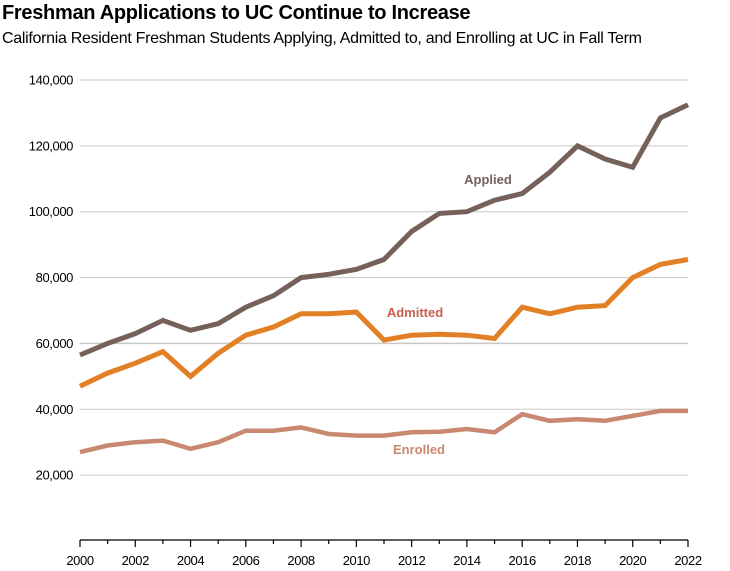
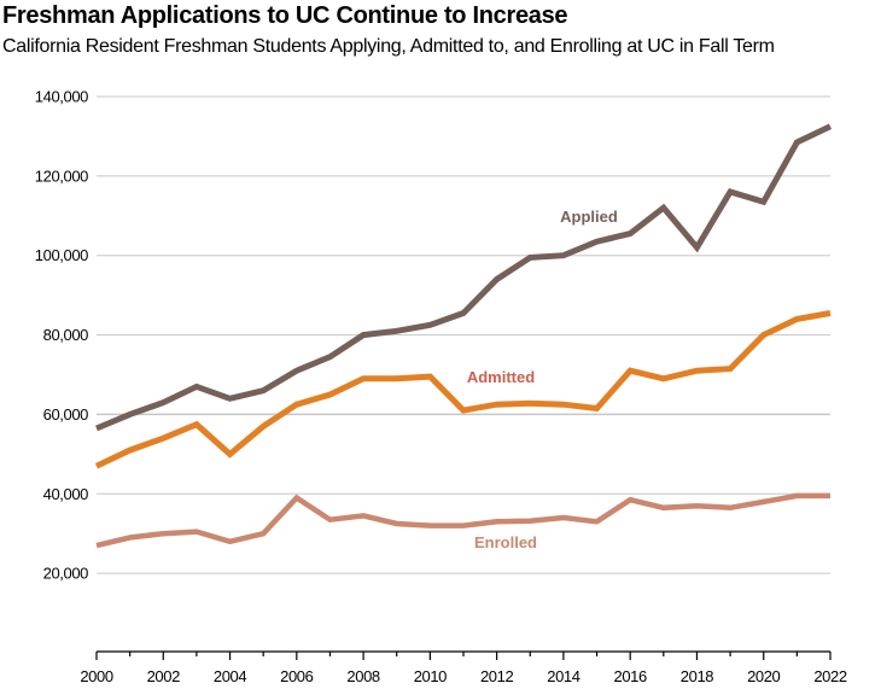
Enrolled/2006: 34000 -> 39000
Applied/2018: 120000 -> 102000
